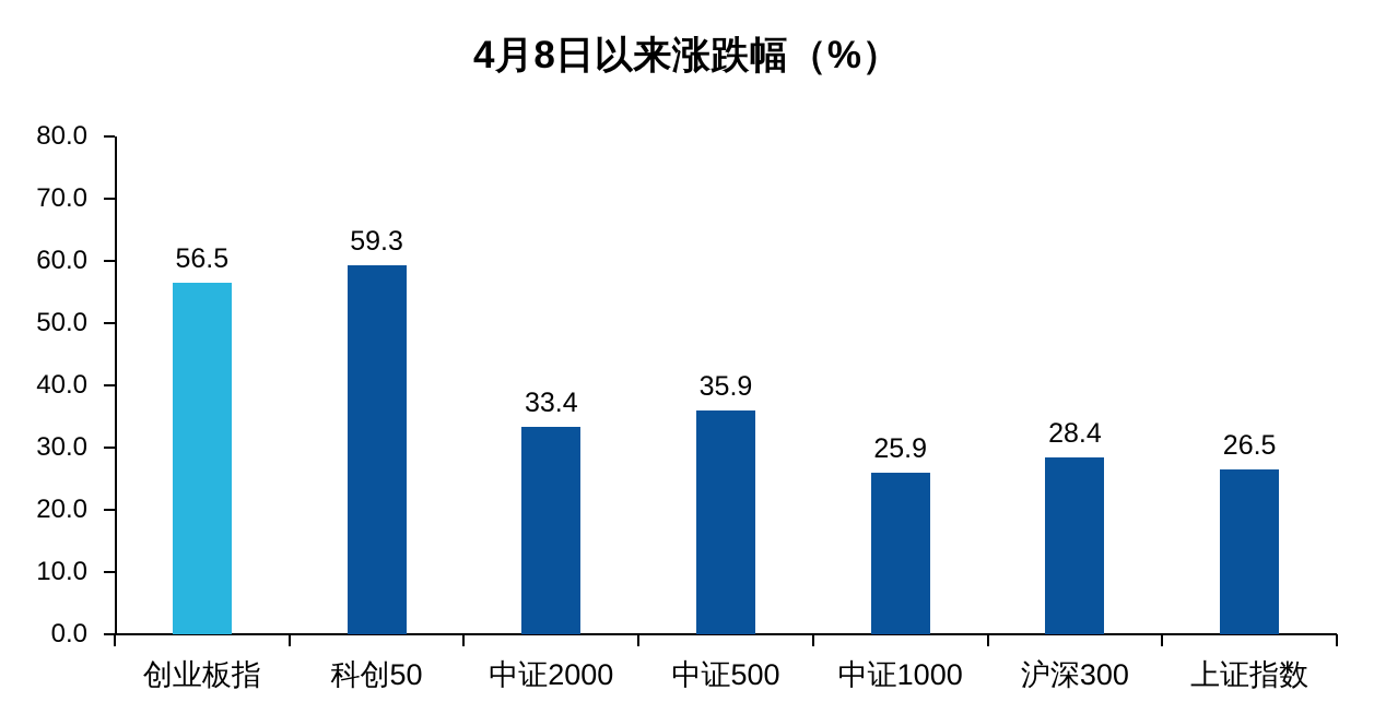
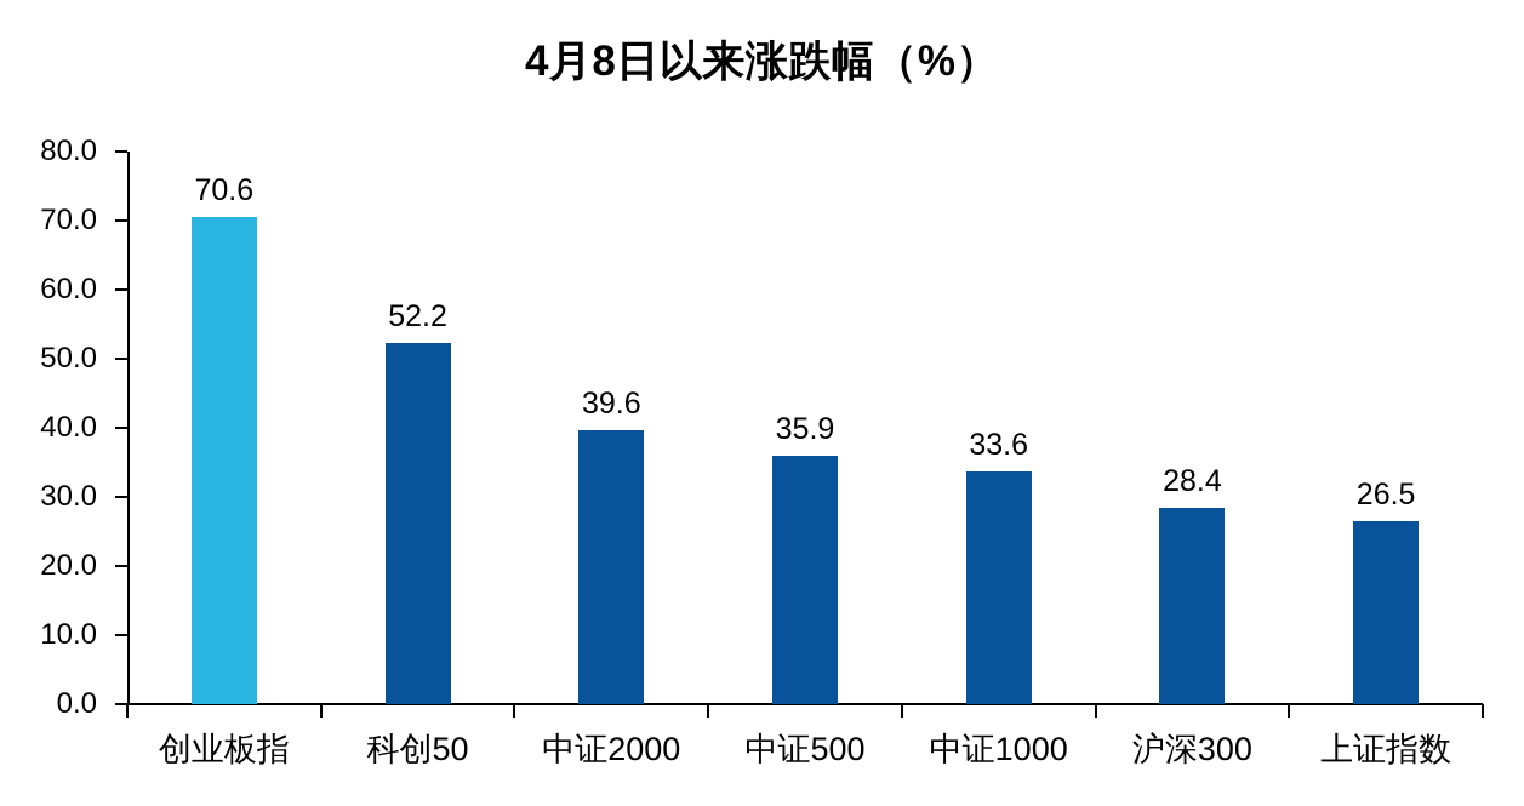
创业板指: 56.5 -> 70.6
科创50: 59.3 -> 52.2
中证2000: 33.4 -> 39.6
中证1000: 25.9 -> 33.6
